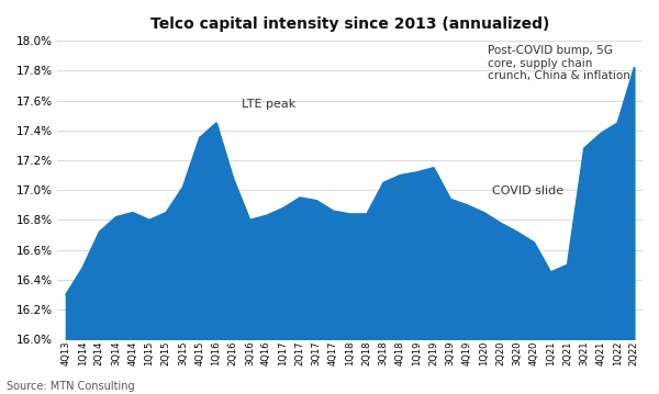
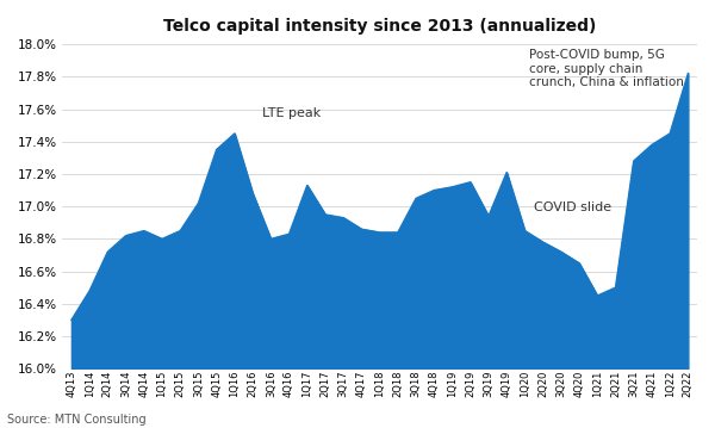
1Q17: 16.88% -> 17.13%
4Q19: 16.90% -> 17.21%
